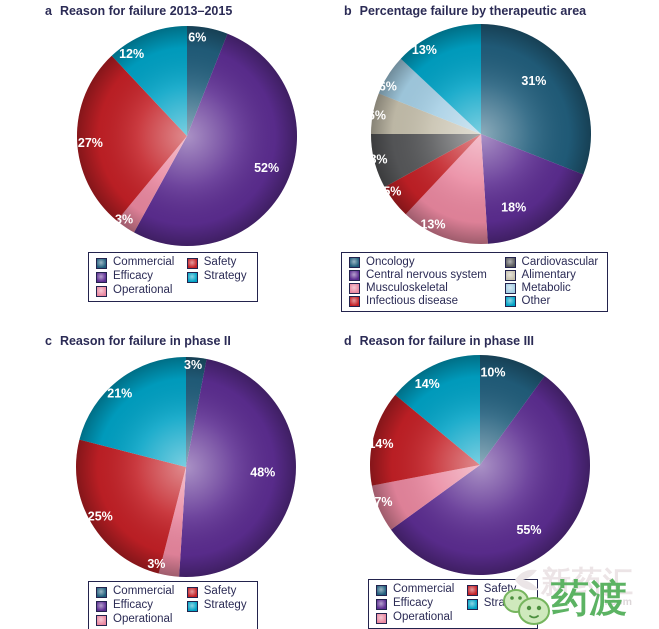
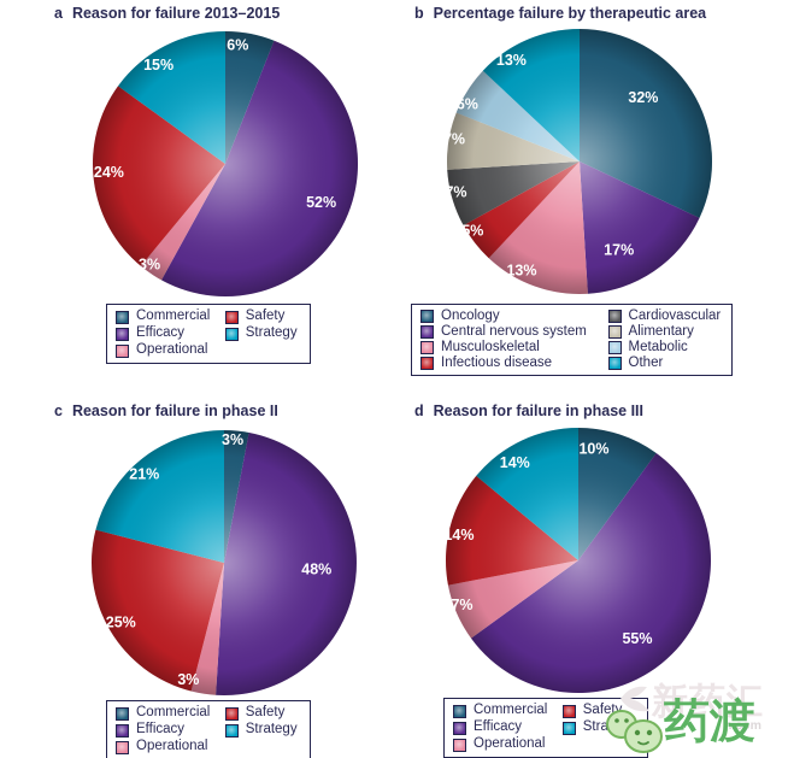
Reason for failure 2013–2015/Safety: 27% -> 24%
Reason for failure 2013–2015/Strategy: 12% -> 15%
Percentage failure by therapeutic area/Oncology: 31% -> 32%
Percentage failure by therapeutic area/Central nervous system: 18% -> 17%
Percentage failure by therapeutic area/Cardiovascular: 8% -> 7%
Percentage failure by therapeutic area/Alimentary: 6% -> 7%
